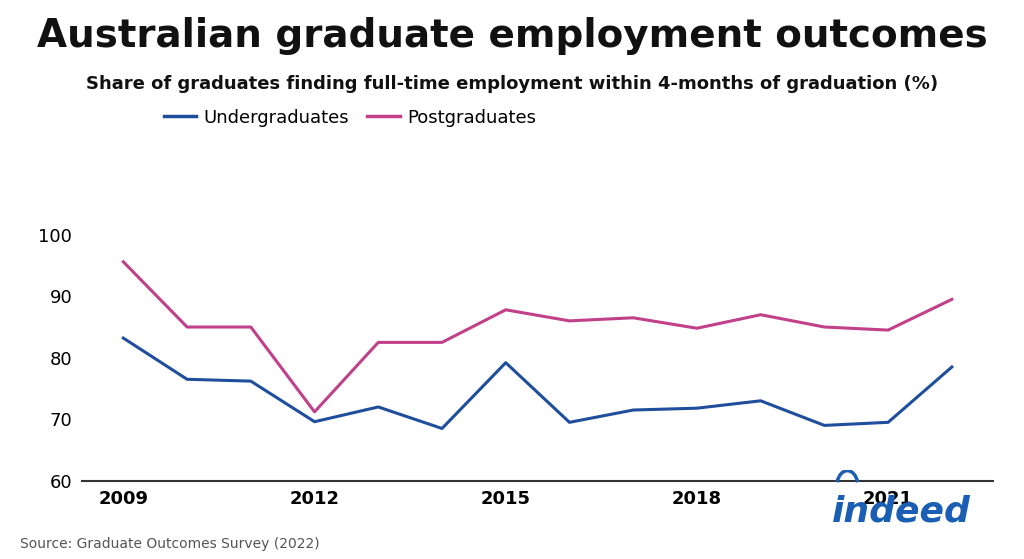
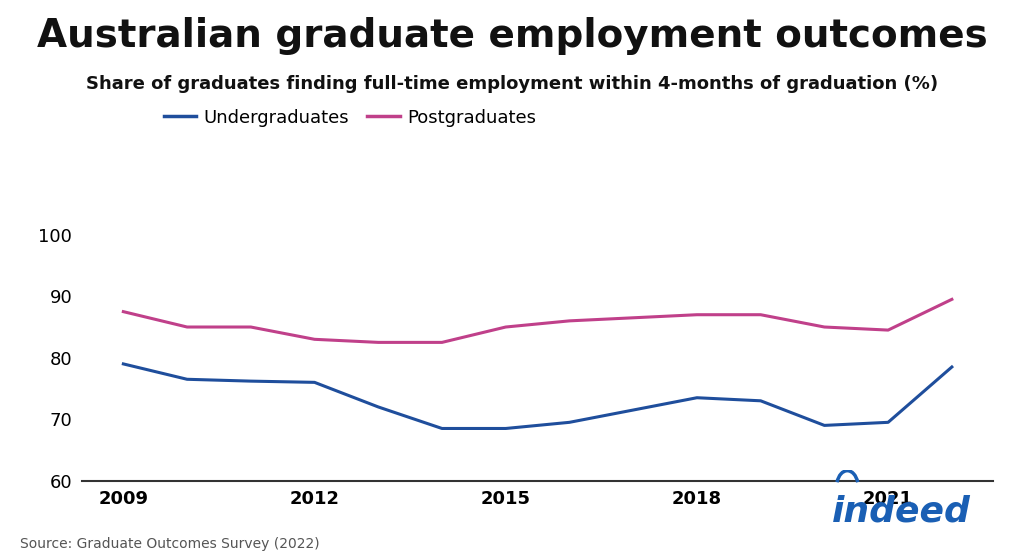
Undergraduates/2009: 83.2 -> 79.0
Postgraduates/2009: 95.6 -> 87.5
Undergraduates/2012: 69.6 -> 76.0
Postgraduates/2012: 71.2 -> 83.0
Undergraduates/2015: 79.2 -> 68.5
Postgraduates/2015: 87.8 -> 85.0
Undergraduates/2018: 71.8 -> 73.5
Postgraduates/2018: 84.8 -> 87.0
